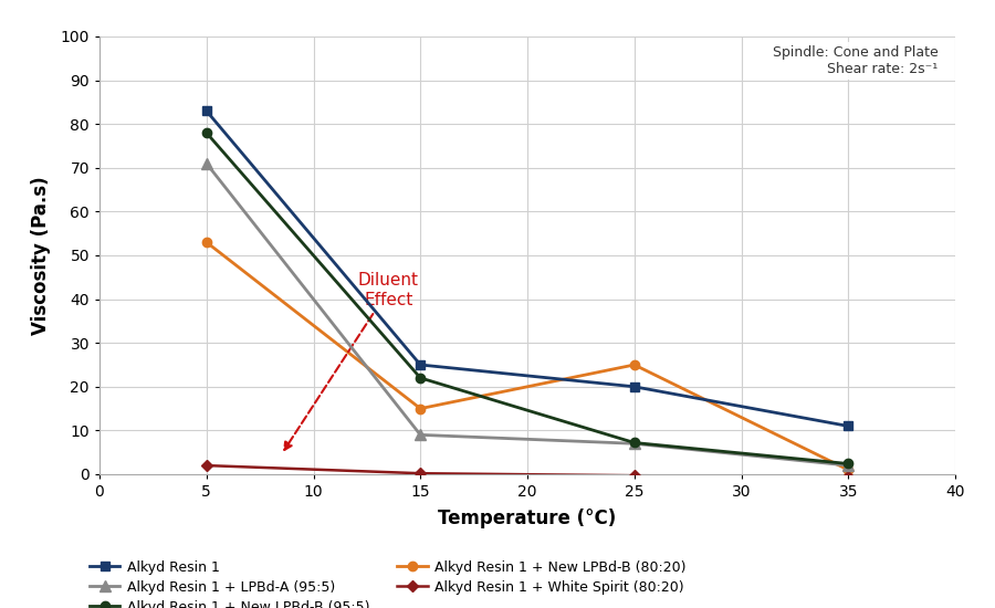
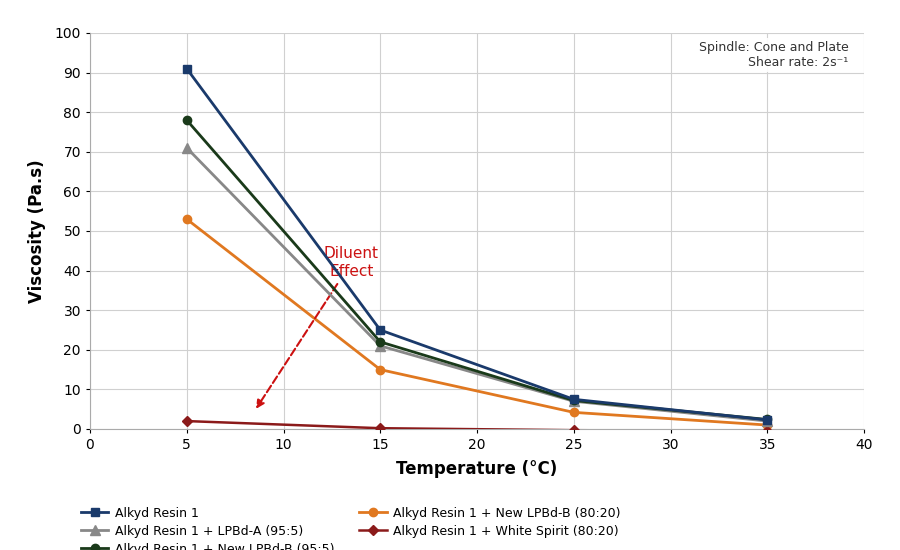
Alkyd Resin 1/5: 83.0 -> 91.0
Alkyd Resin 1 + LPBd-A (95:5)/15: 9 -> 21
Alkyd Resin 1/25: 20.0 -> 7.5
Alkyd Resin 1 + New LPBd-B (80:20)/25: 25.0 -> 4.2
Alkyd Resin 1/35: 11.0 -> 2.3
